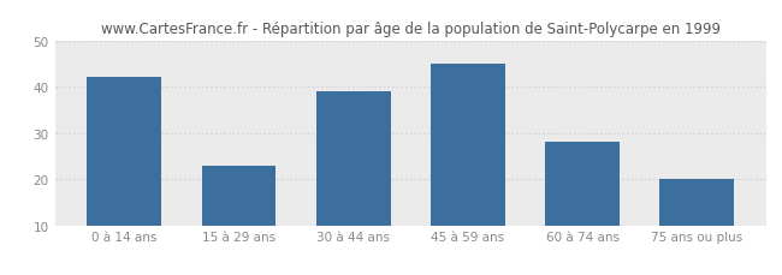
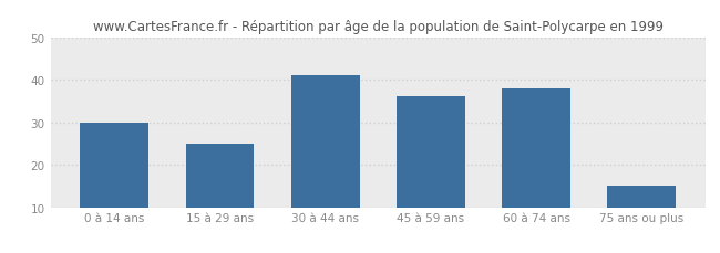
0 à 14 ans: 42 -> 30
15 à 29 ans: 23 -> 25
30 à 44 ans: 39 -> 41
45 à 59 ans: 45 -> 36
60 à 74 ans: 28 -> 38
75 ans ou plus: 20 -> 15
